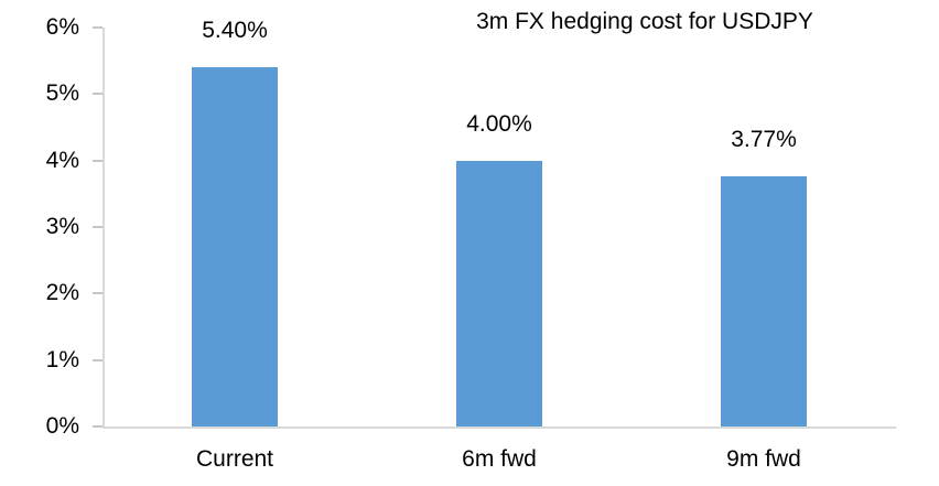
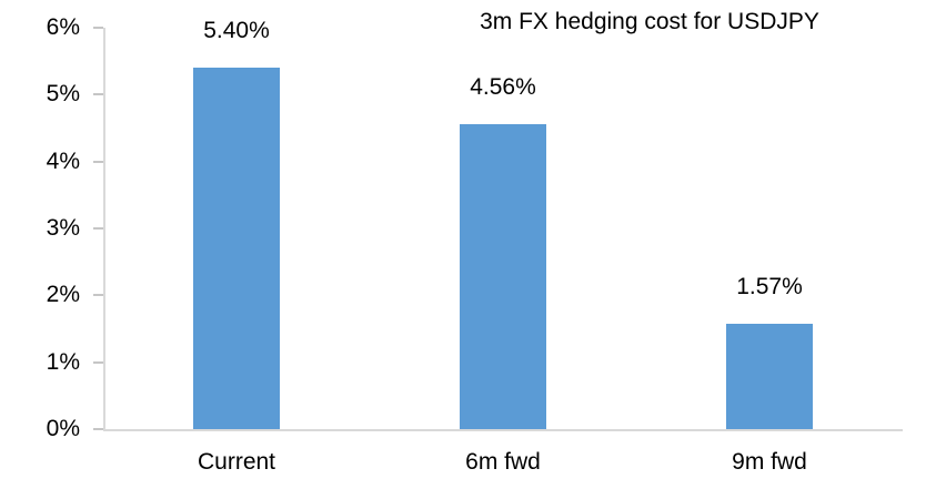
6m fwd: 4.00% -> 4.56%
9m fwd: 3.77% -> 1.57%
